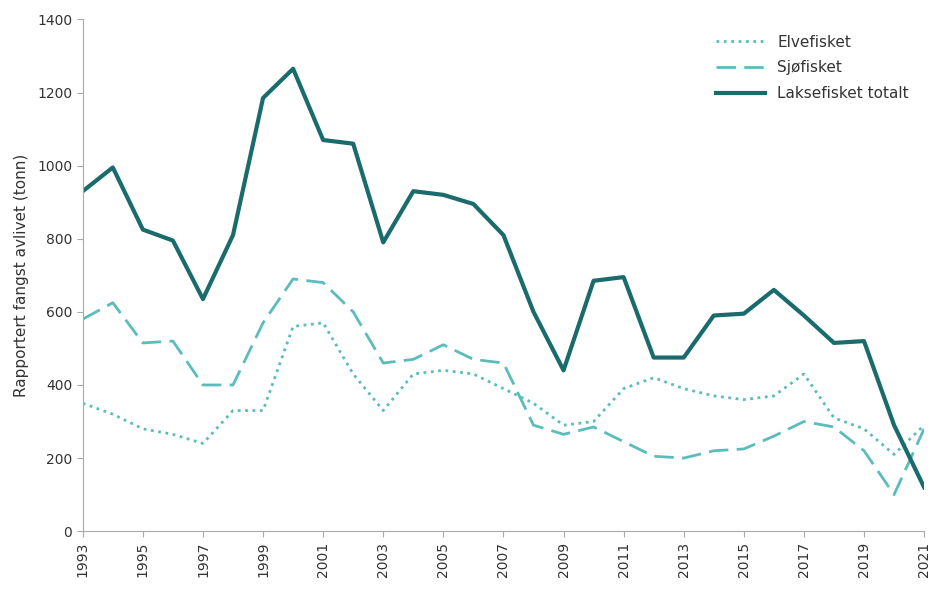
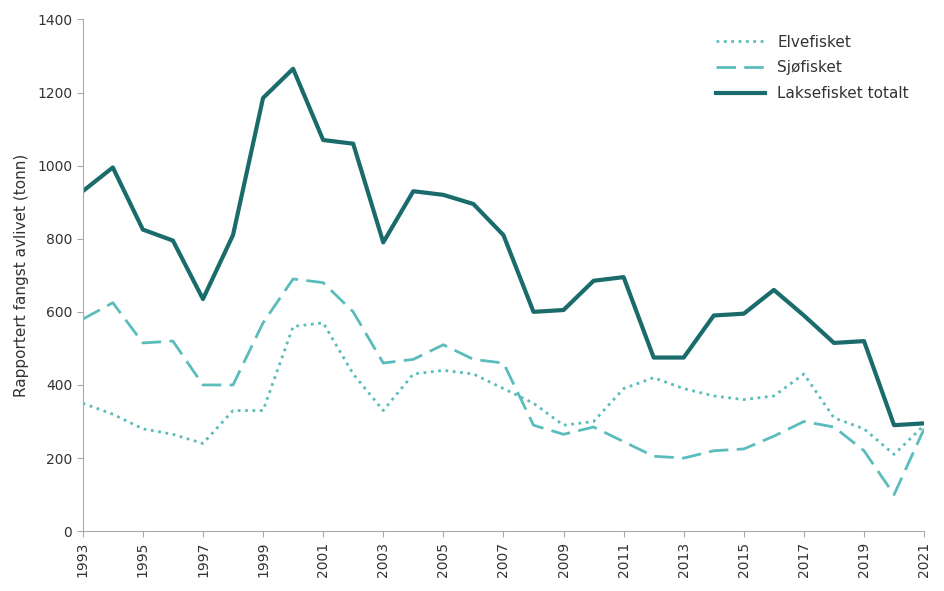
Laksefisket totalt/2009: 440 -> 605
Laksefisket totalt/2021: 120 -> 295
